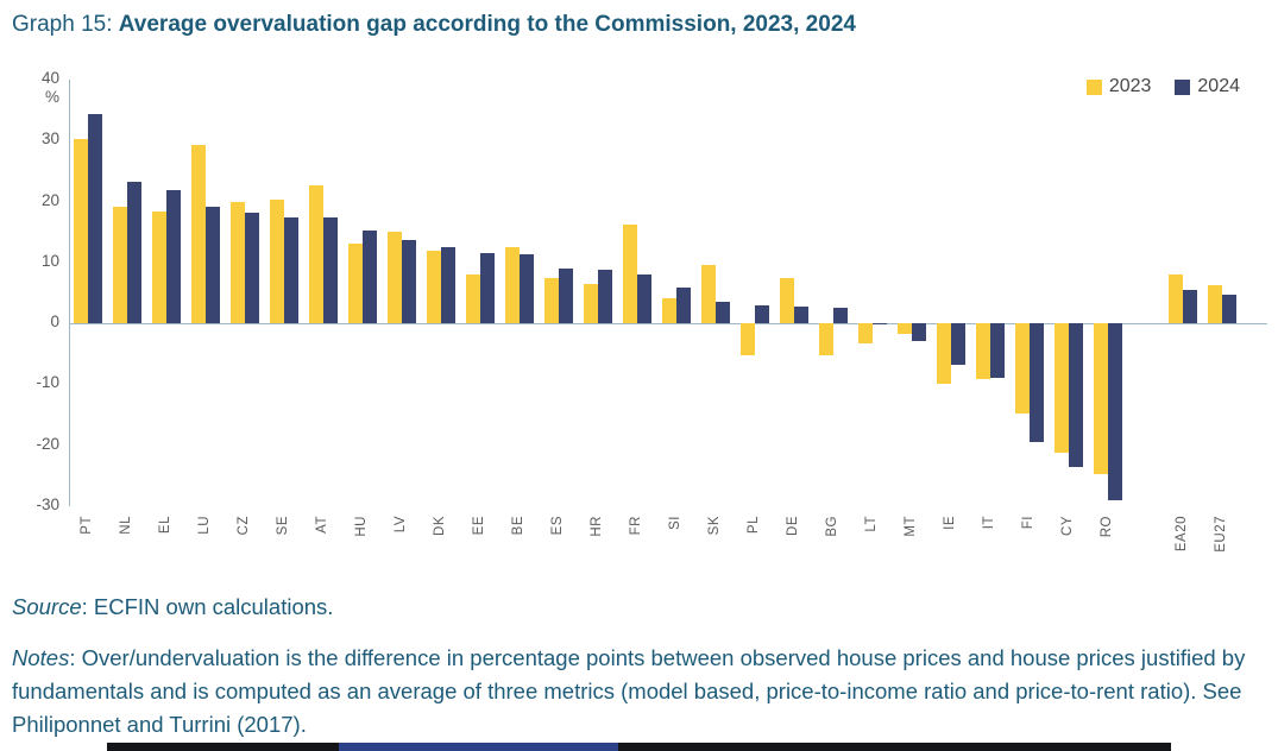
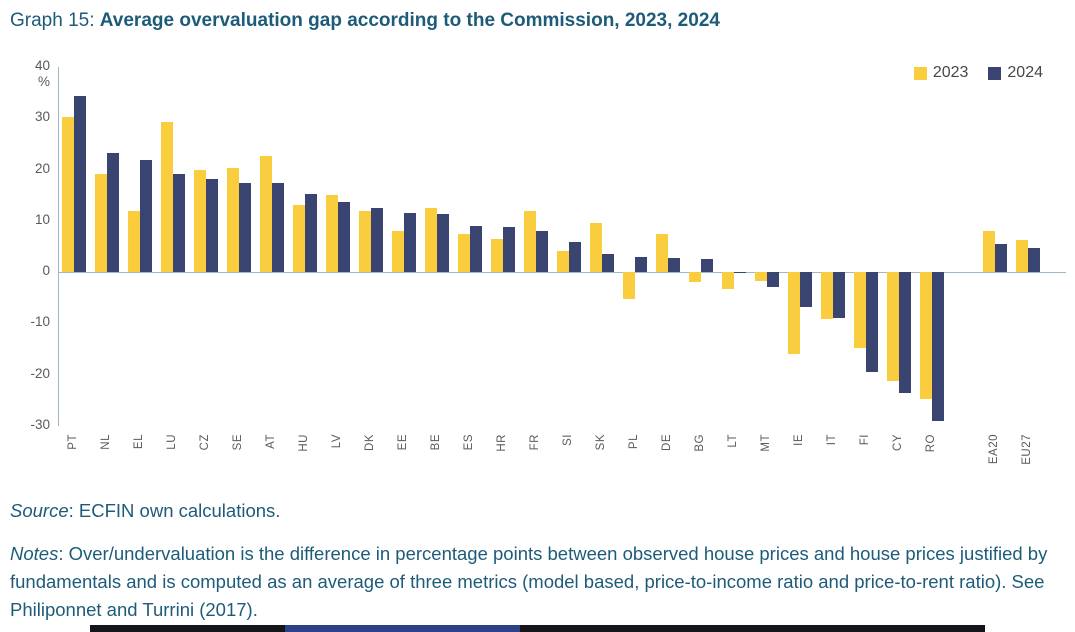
2023/EL: 18 -> 12
2023/FR: 16 -> 12
2023/BG: -5 -> -2
2023/IE: -10 -> -16
